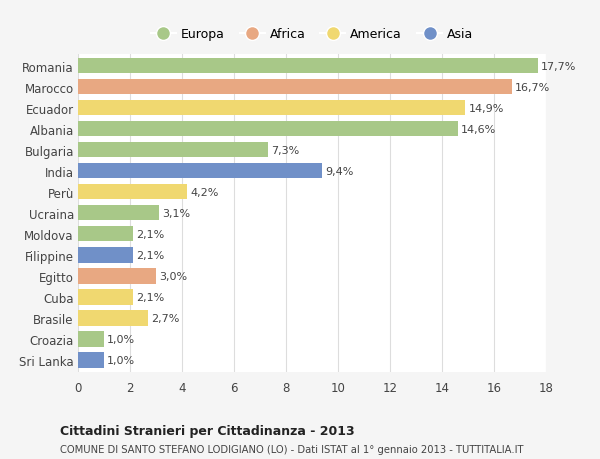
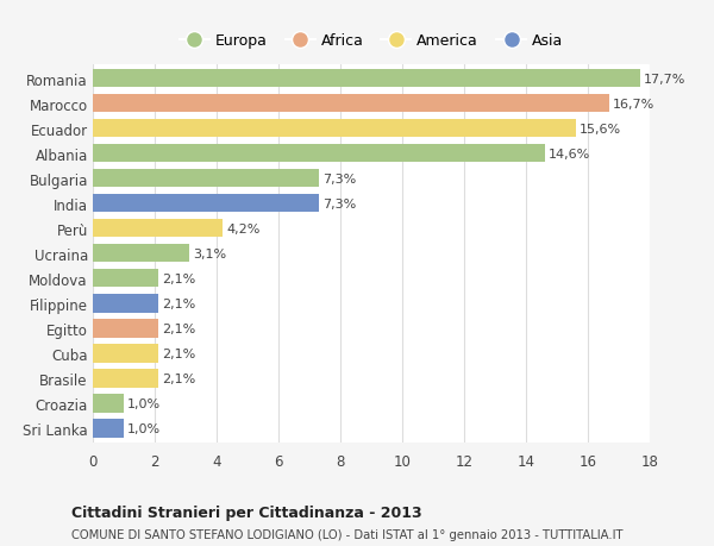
Ecuador: 14,9% -> 15,6%
India: 9,4% -> 7,3%
Egitto: 3,0% -> 2,1%
Brasile: 2,7% -> 2,1%
